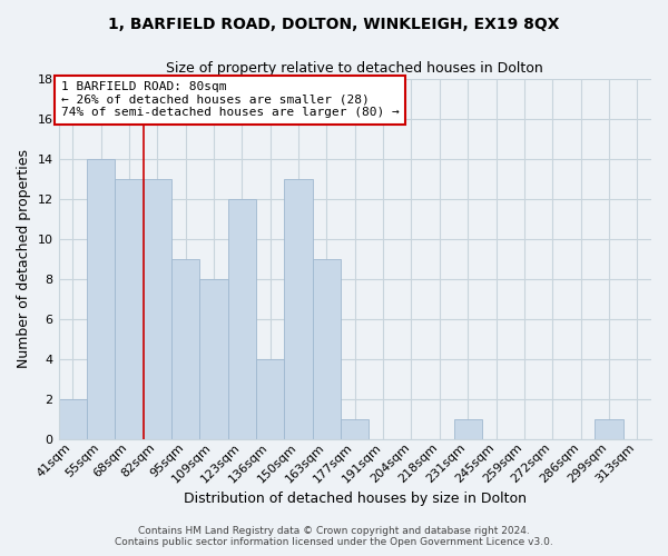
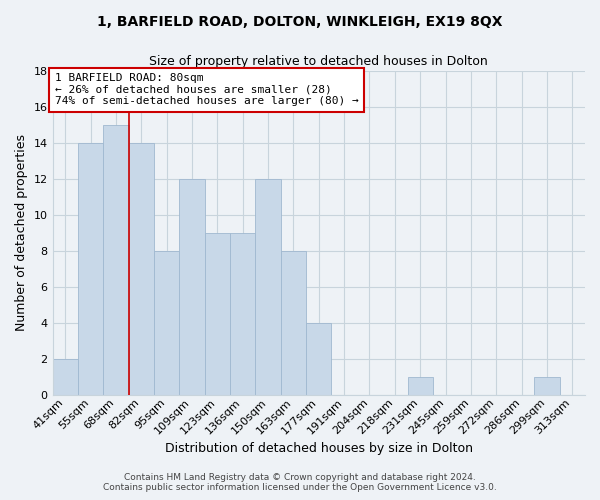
68sqm: 13 -> 15
82sqm: 13 -> 14
95sqm: 9 -> 8
109sqm: 8 -> 12
123sqm: 12 -> 9
136sqm: 4 -> 9
150sqm: 13 -> 12
163sqm: 9 -> 8
177sqm: 1 -> 4
